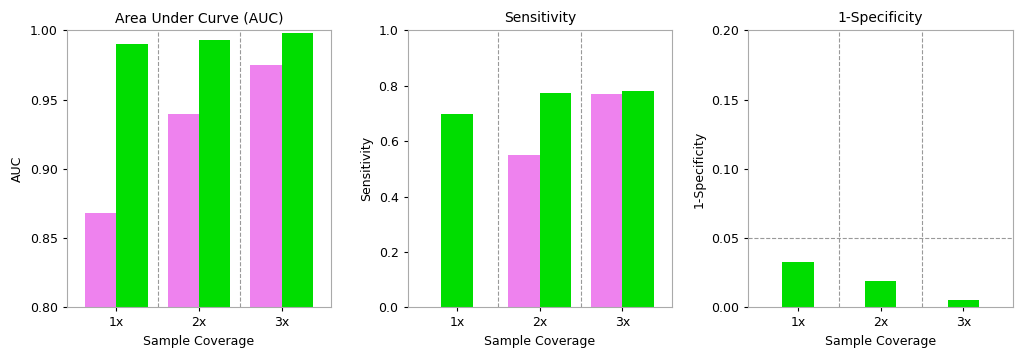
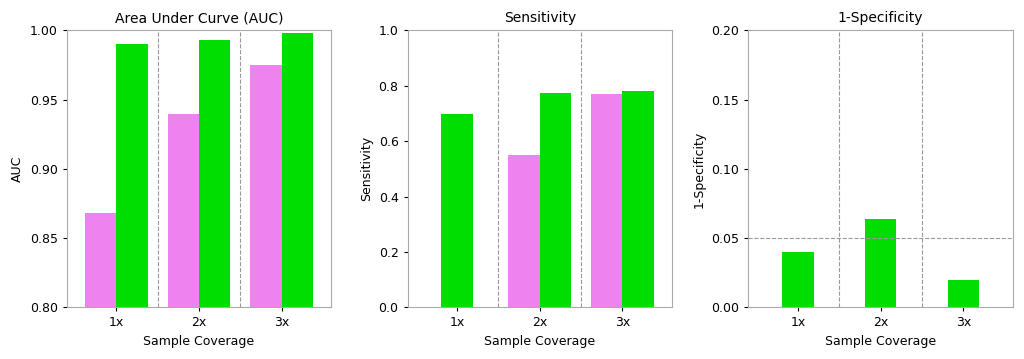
1-Specificity/1x: 0.033 -> 0.040
1-Specificity/2x: 0.019 -> 0.064
1-Specificity/3x: 0.005 -> 0.020
